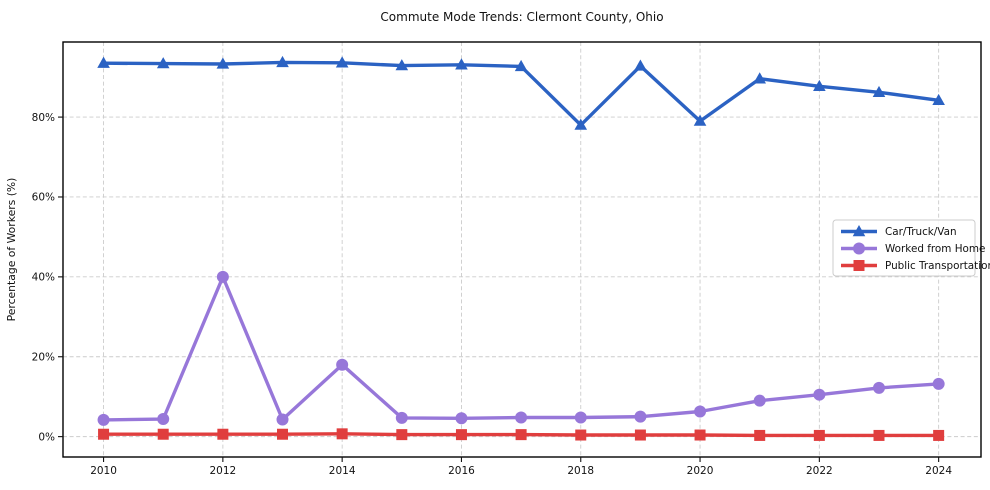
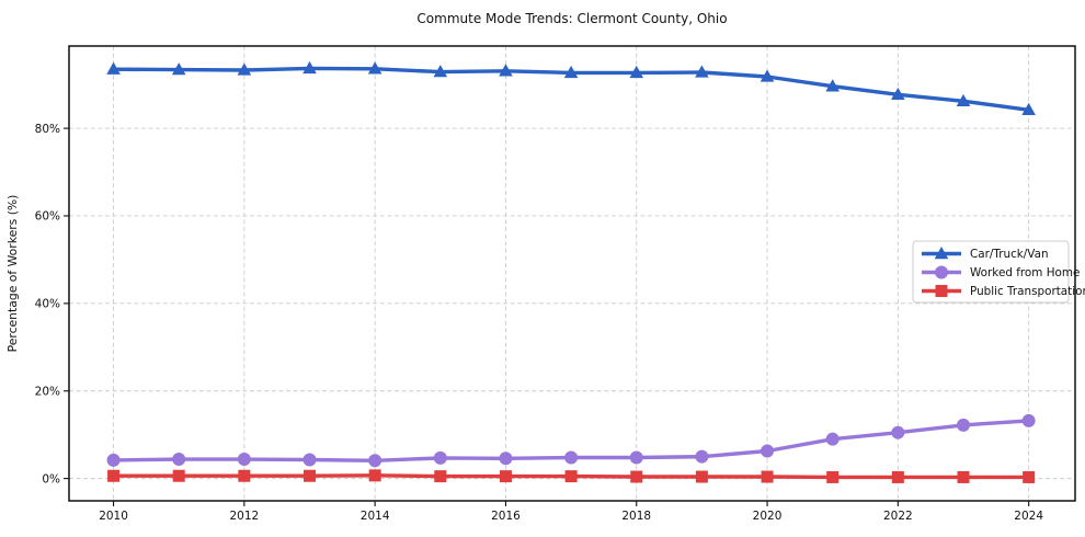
Worked from Home/2012: 40% -> 4%
Worked from Home/2014: 18% -> 4%
Car/Truck/Van/2018: 78% -> 93%
Car/Truck/Van/2020: 79% -> 92%
